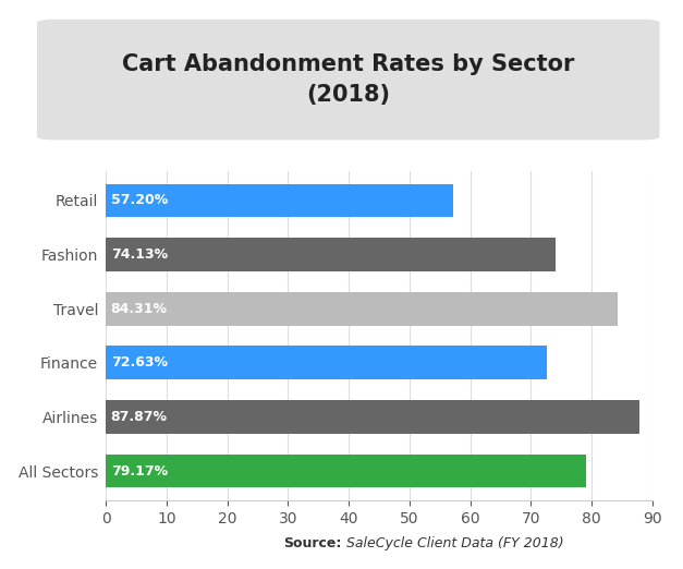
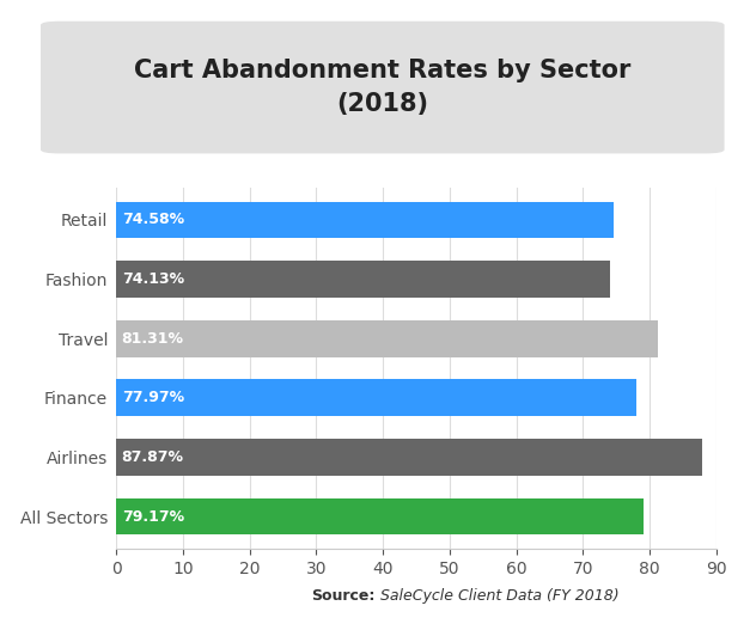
Retail: 57.20% -> 74.58%
Travel: 84.31% -> 81.31%
Finance: 72.63% -> 77.97%
